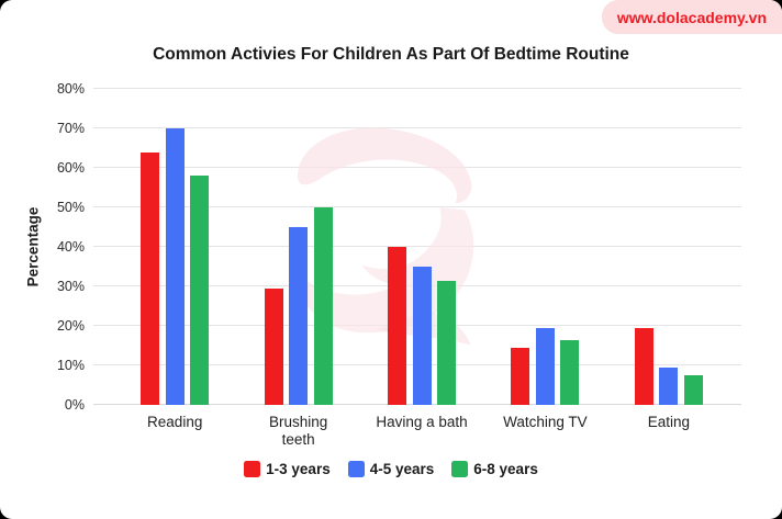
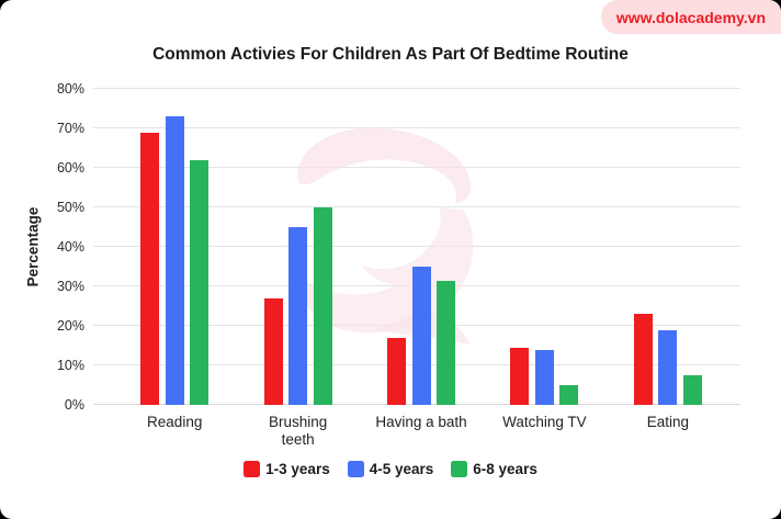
1-3 years/Reading: 64% -> 69%
4-5 years/Reading: 70% -> 73%
6-8 years/Reading: 58% -> 62%
1-3 years/Brushing teeth: 30% -> 27%
1-3 years/Having a bath: 40% -> 17%
4-5 years/Watching TV: 20% -> 14%
6-8 years/Watching TV: 16% -> 5%
1-3 years/Eating: 20% -> 23%
4-5 years/Eating: 10% -> 19%
